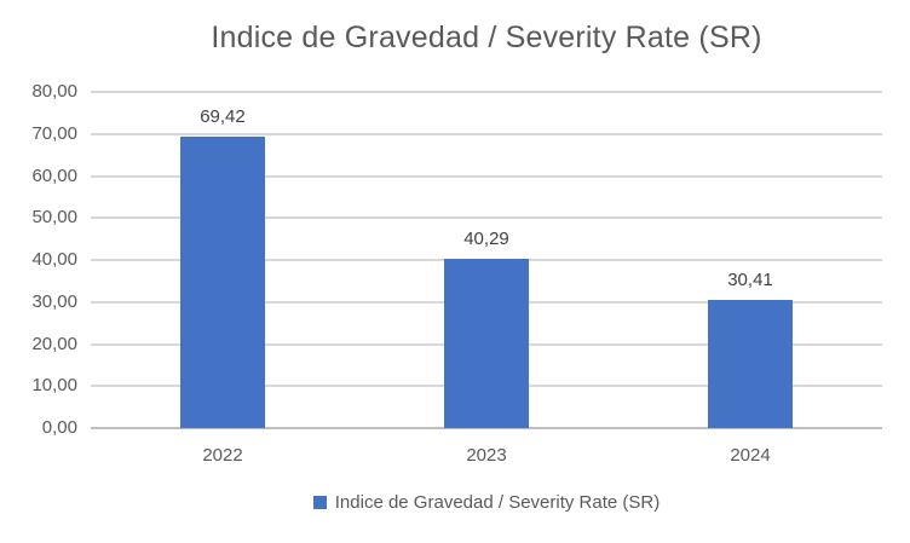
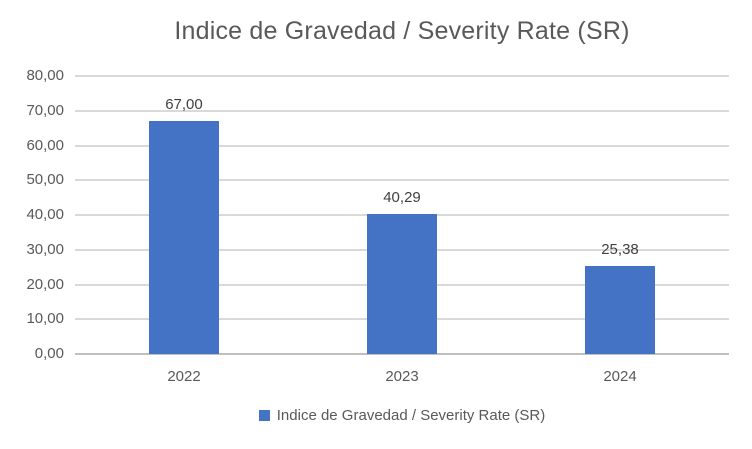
2022: 69,42 -> 67,00
2024: 30,41 -> 25,38
